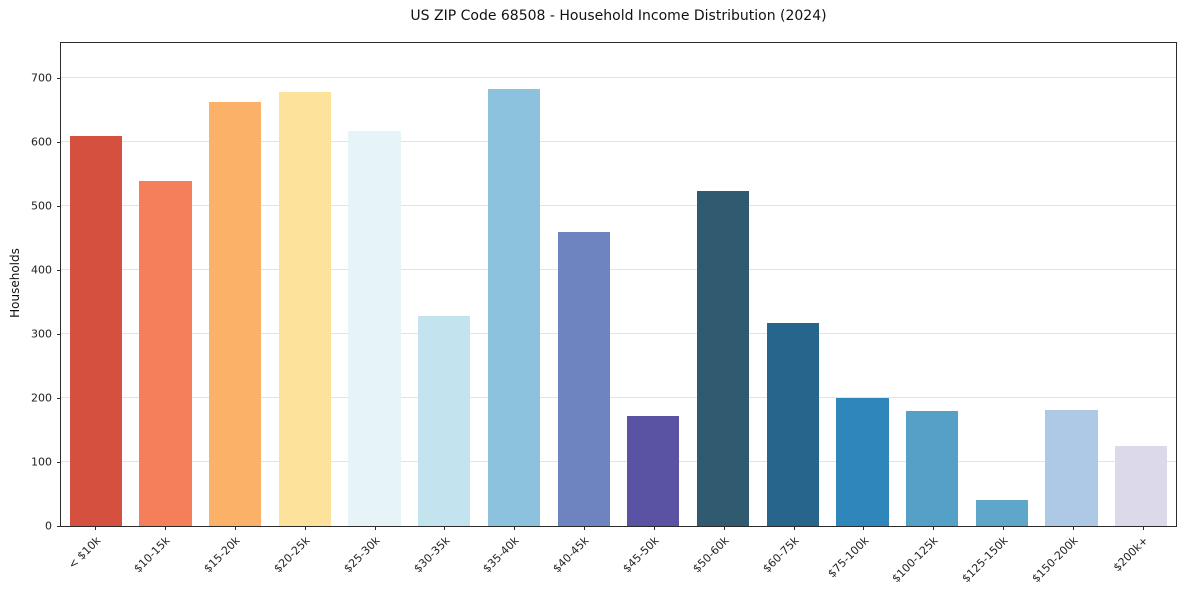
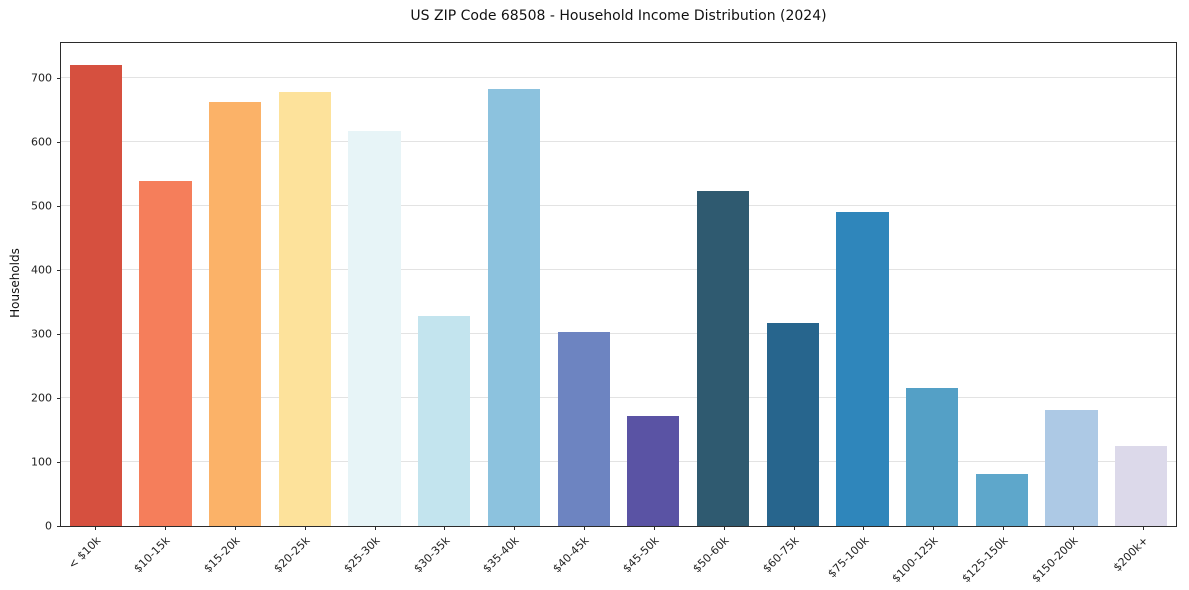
< $10k: 610 -> 720
$40-45k: 460 -> 300
$75-100k: 200 -> 490
$100-125k: 180 -> 220
$125-150k: 40 -> 80
